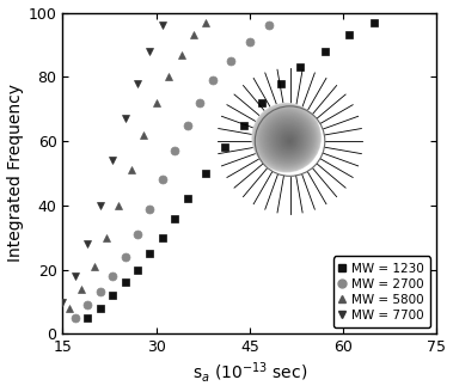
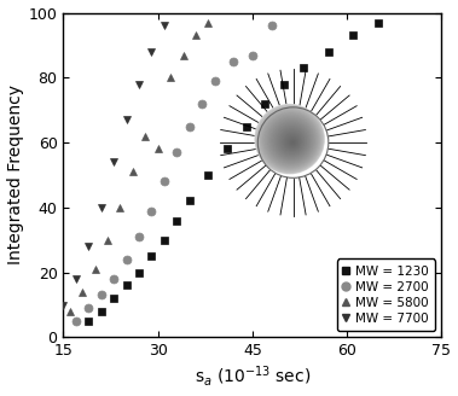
MW = 5800/30: 72 -> 58
MW = 2700/45: 91 -> 87
